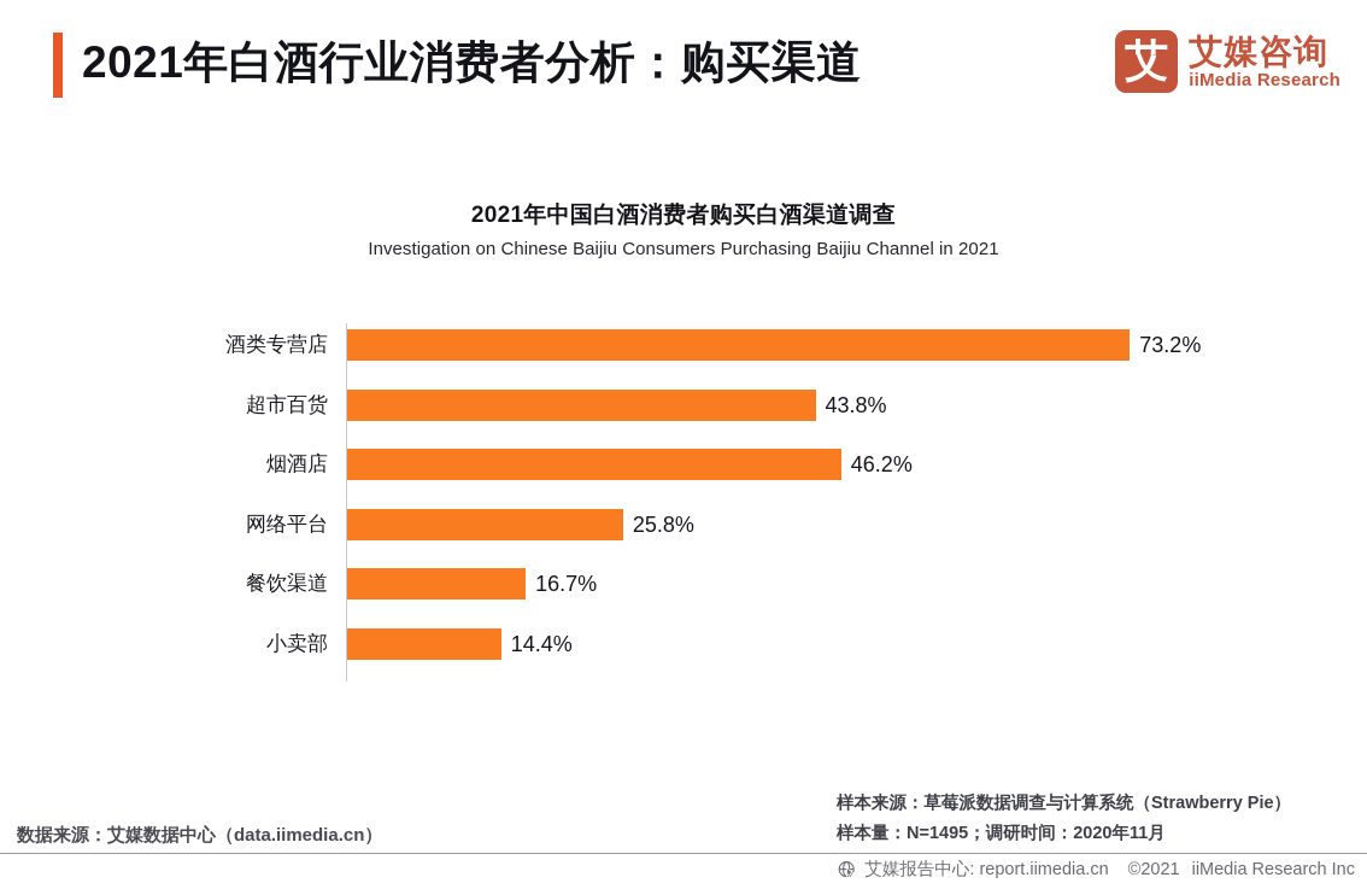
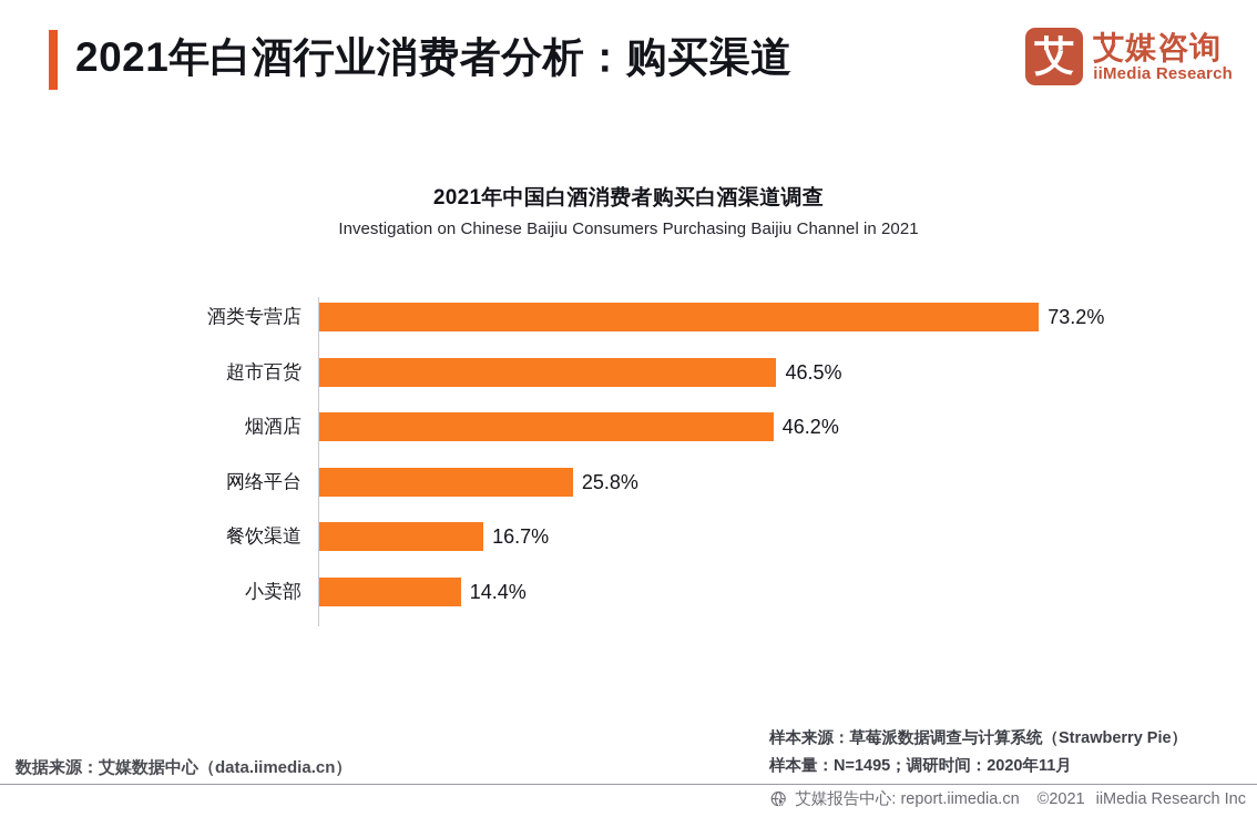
超市百货: 43.8% -> 46.5%
